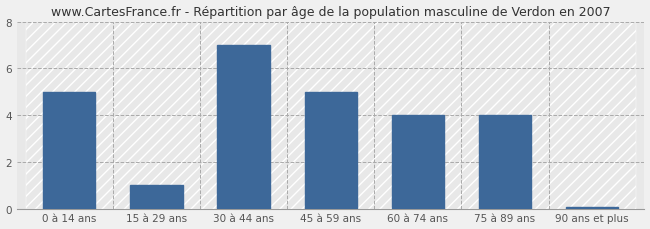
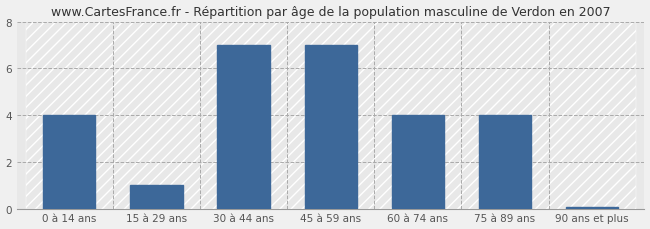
0 à 14 ans: 5.00 -> 4.00
45 à 59 ans: 5.00 -> 7.00
